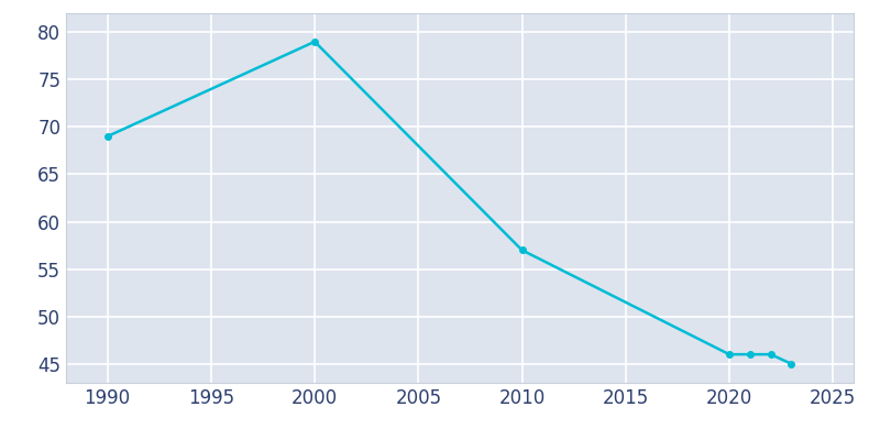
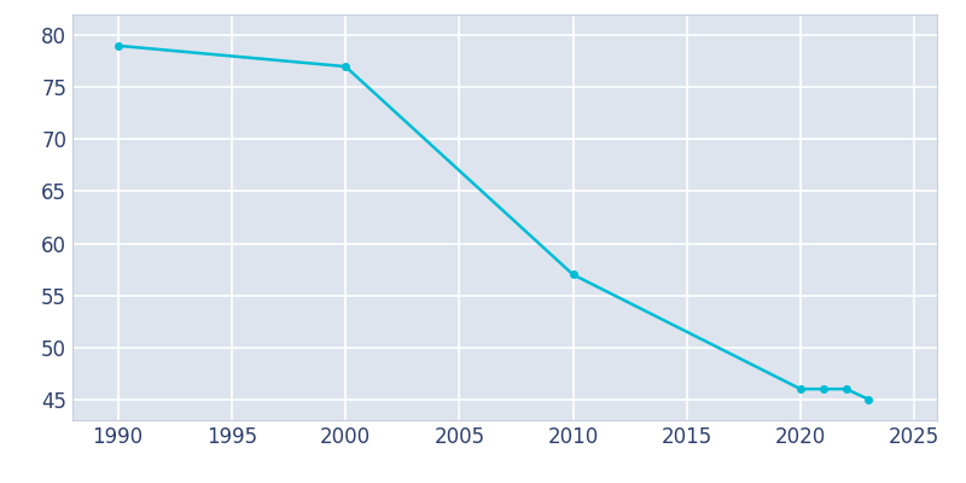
1990: 69 -> 79
2000: 79 -> 77
